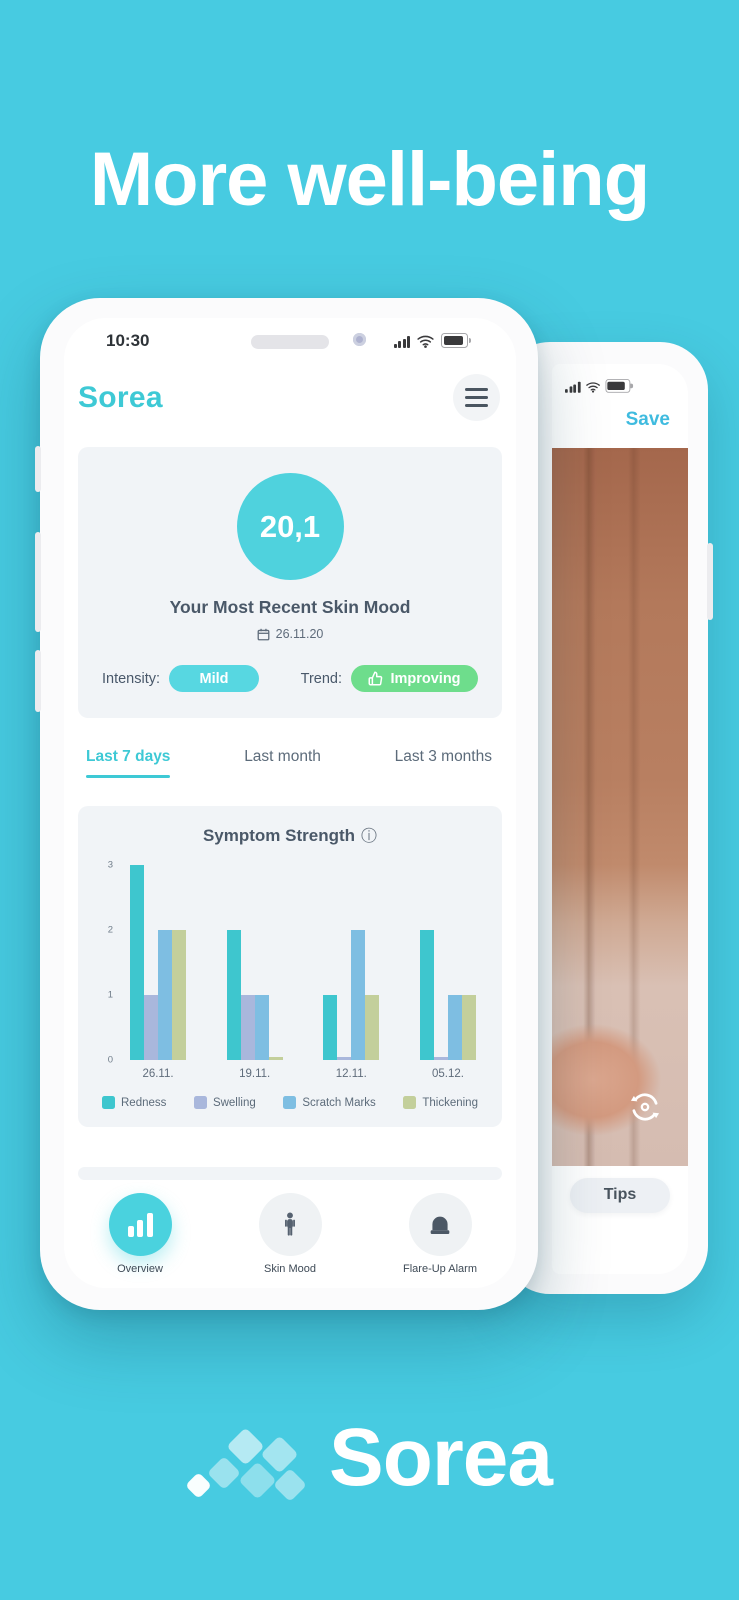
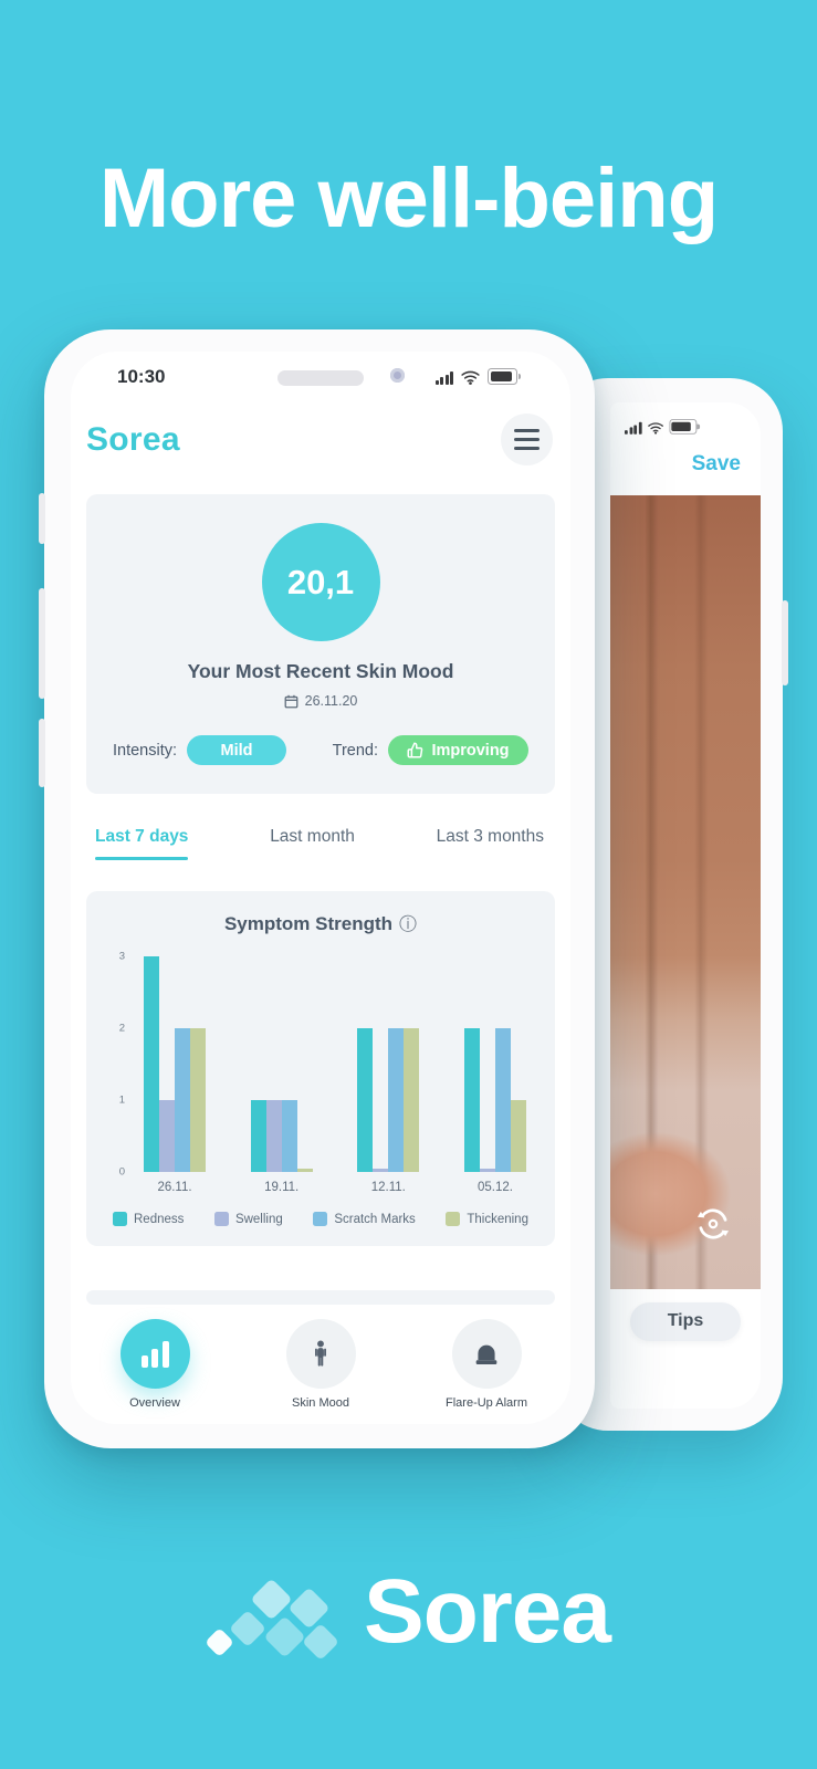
Redness/19.11.: 2 -> 1
Redness/12.11.: 1 -> 2
Thickening/12.11.: 1 -> 2
Scratch Marks/05.12.: 1 -> 2
